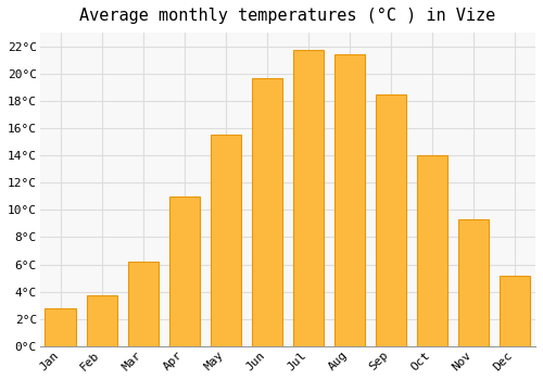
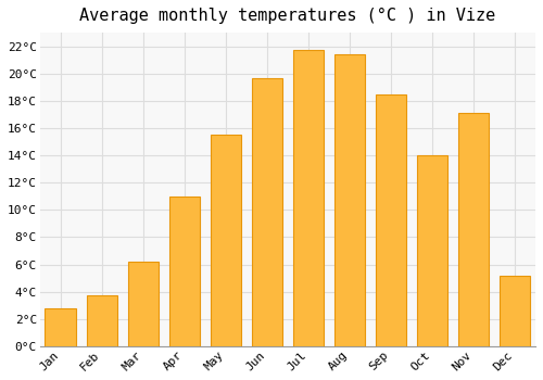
Nov: 9.3°C -> 17.1°C
